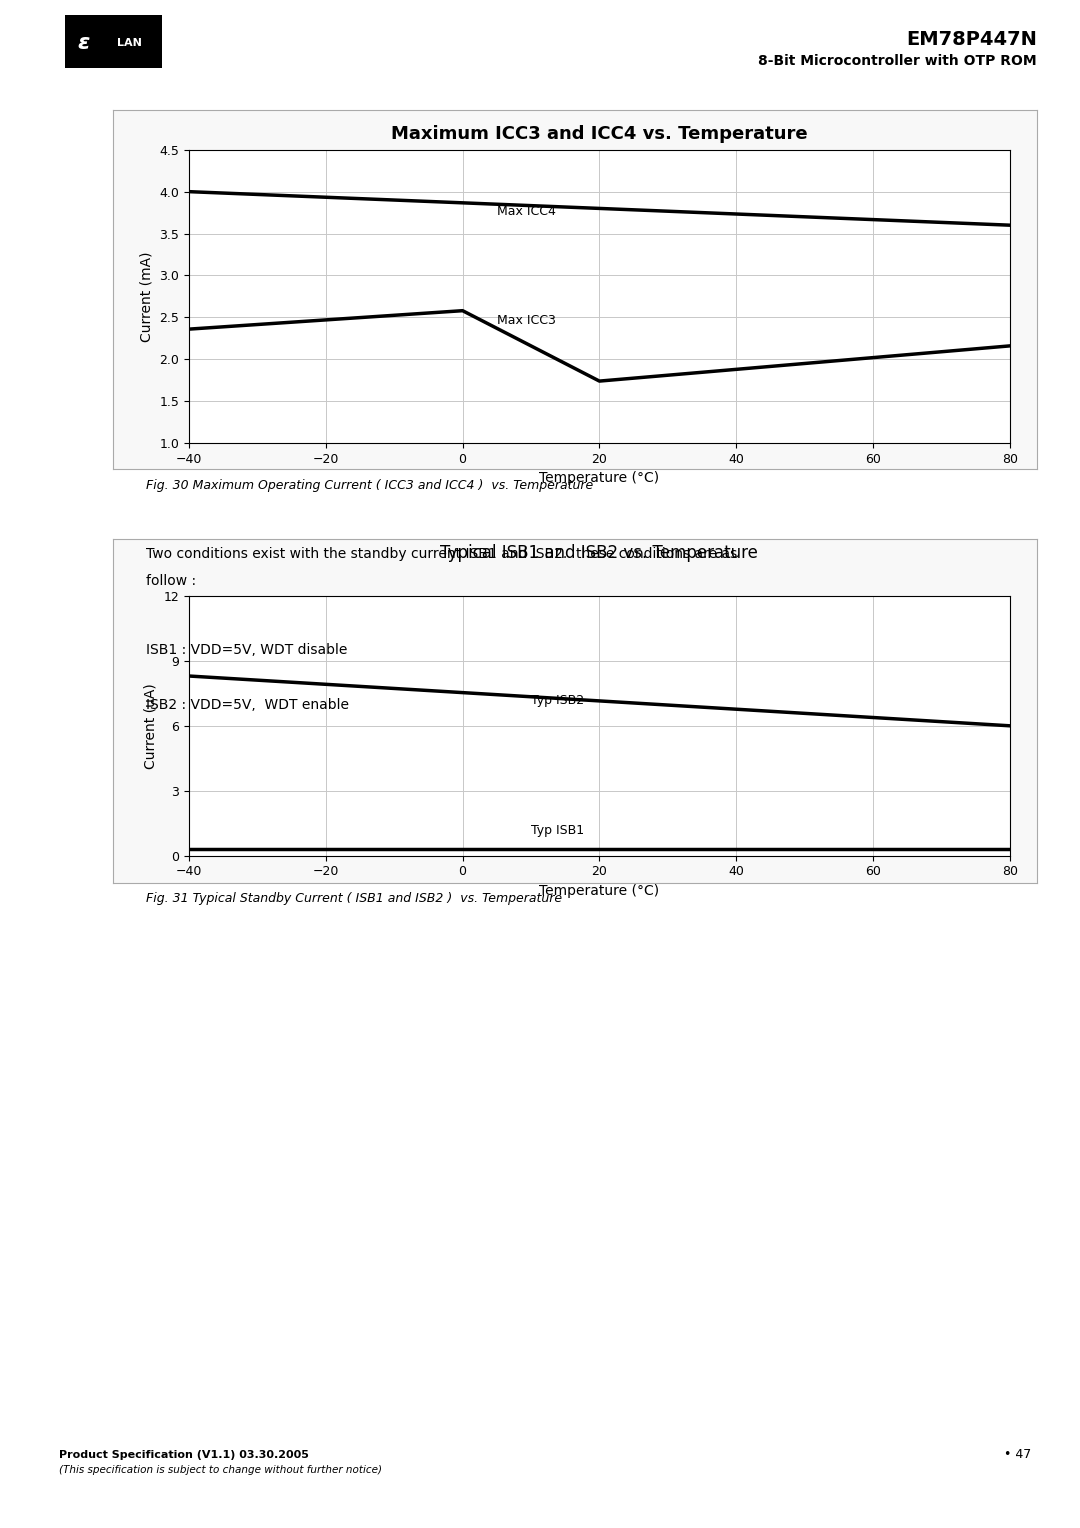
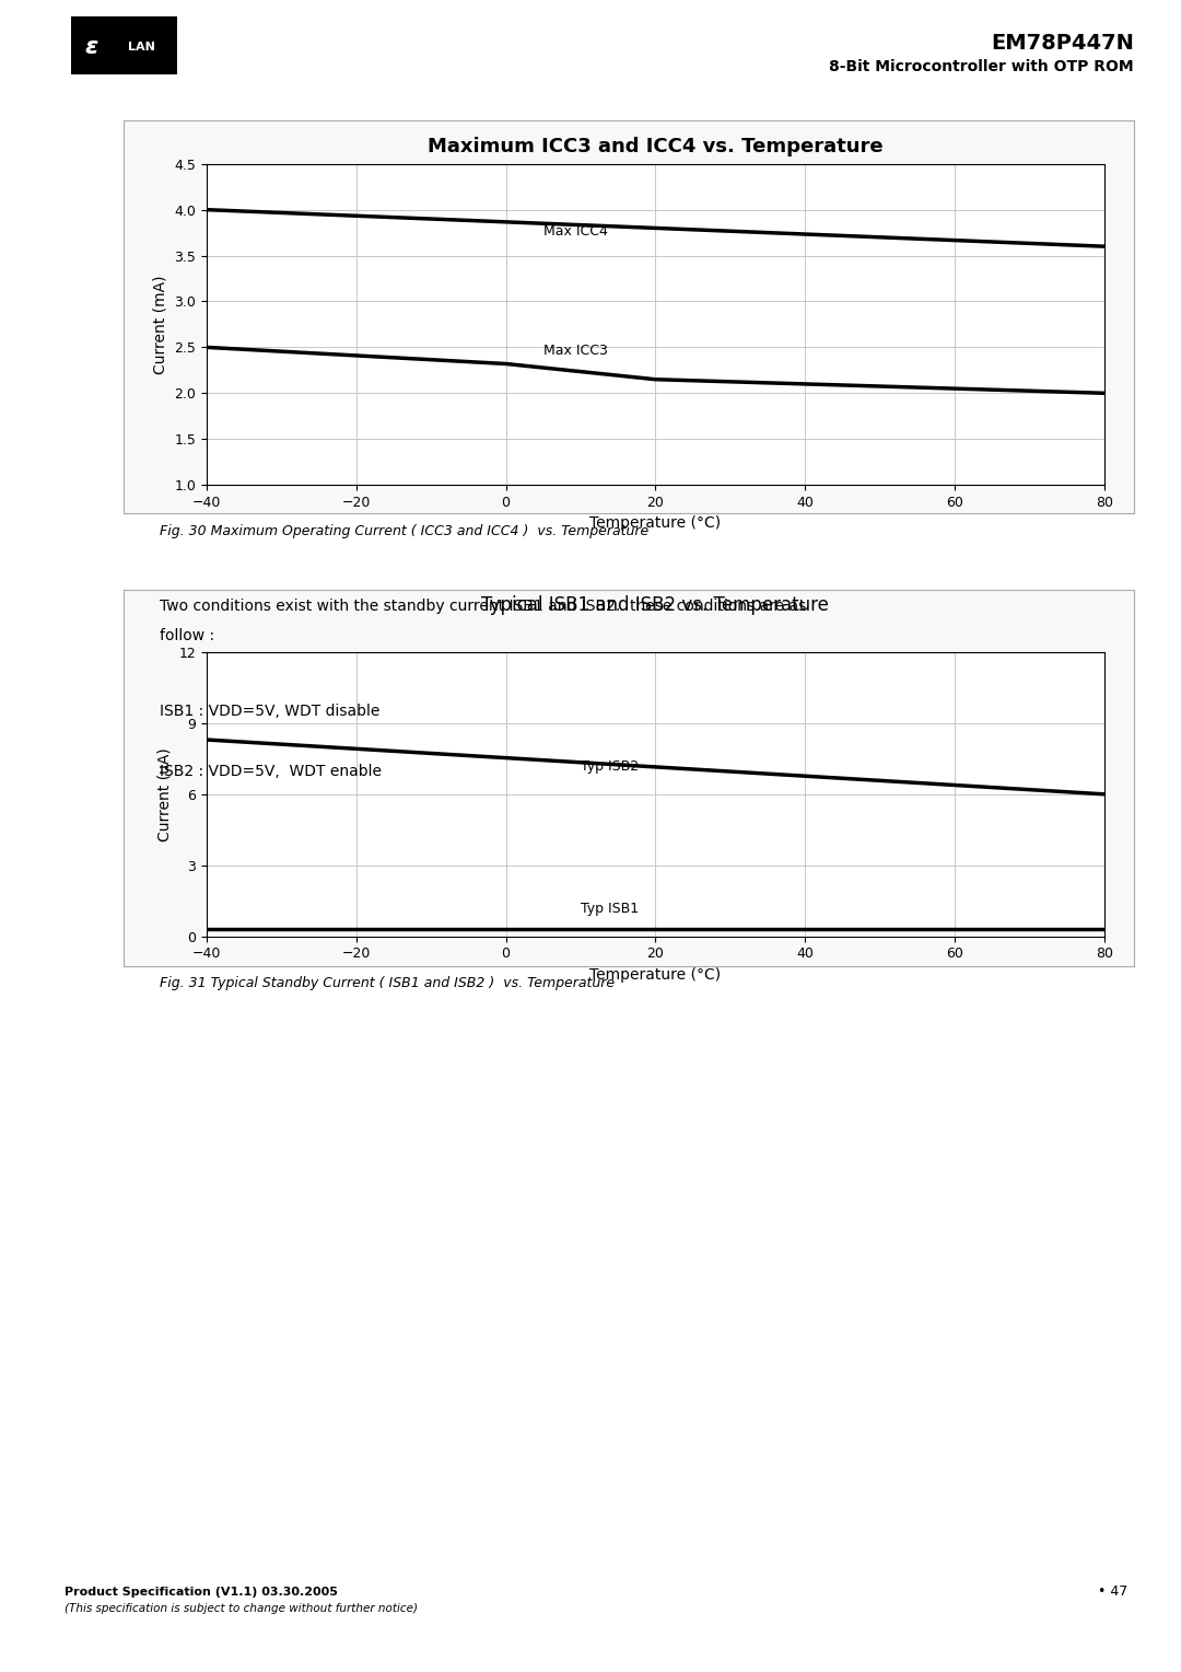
−40: 2.36 -> 2.50
0: 2.58 -> 2.32
20: 1.74 -> 2.15
80: 2.16 -> 2.00
